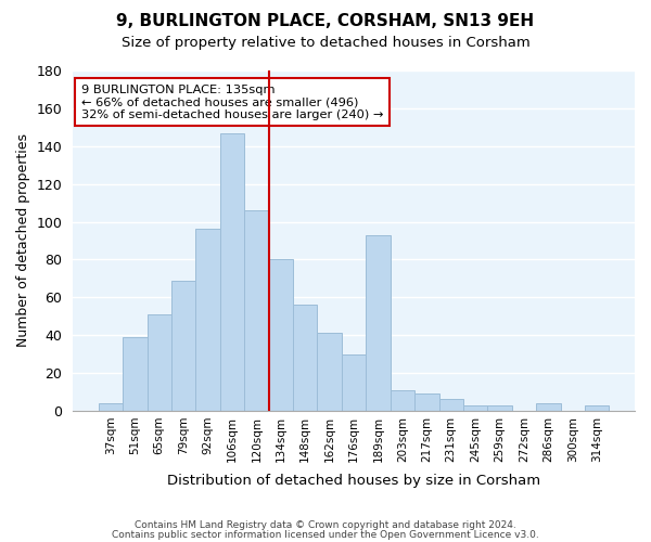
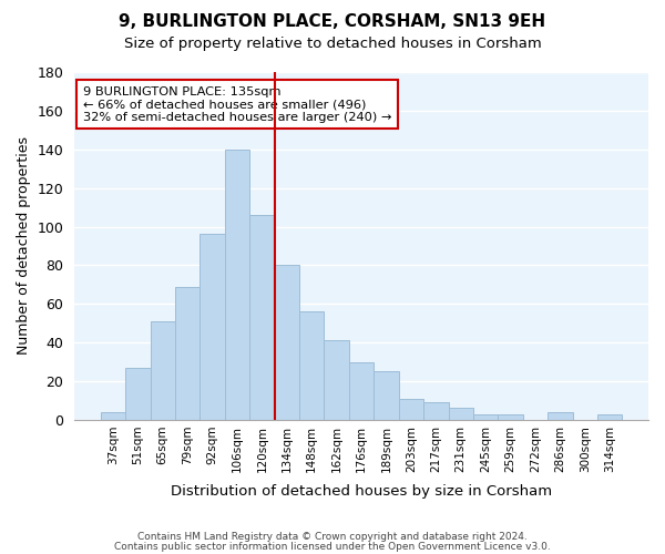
51sqm: 39 -> 27
106sqm: 147 -> 140
189sqm: 93 -> 25
